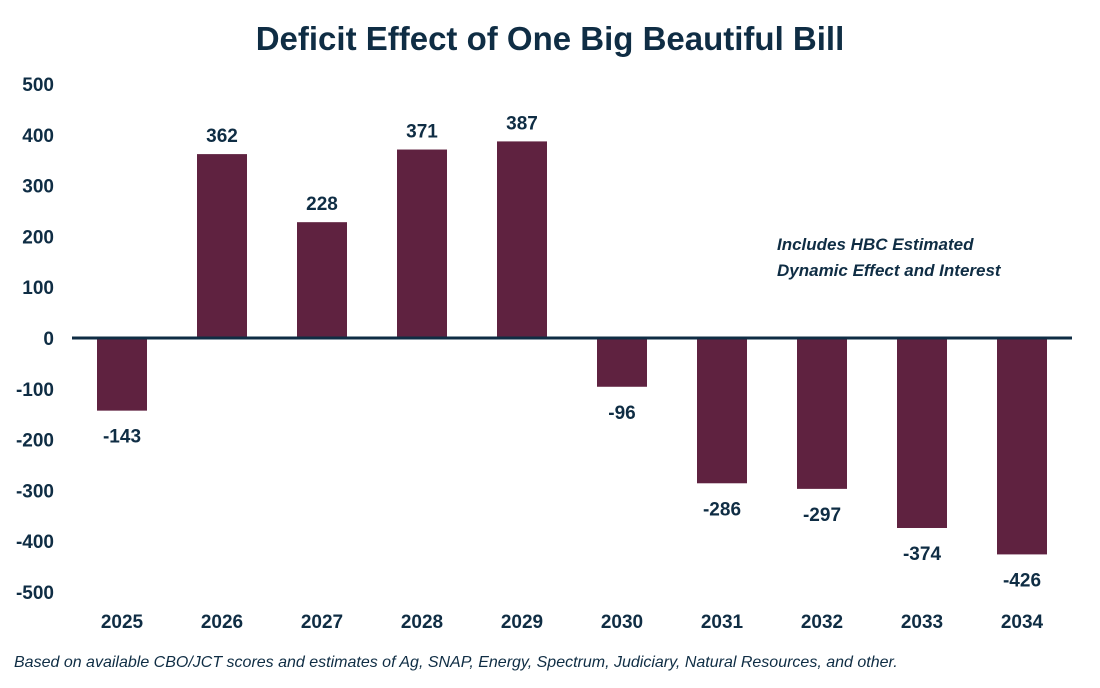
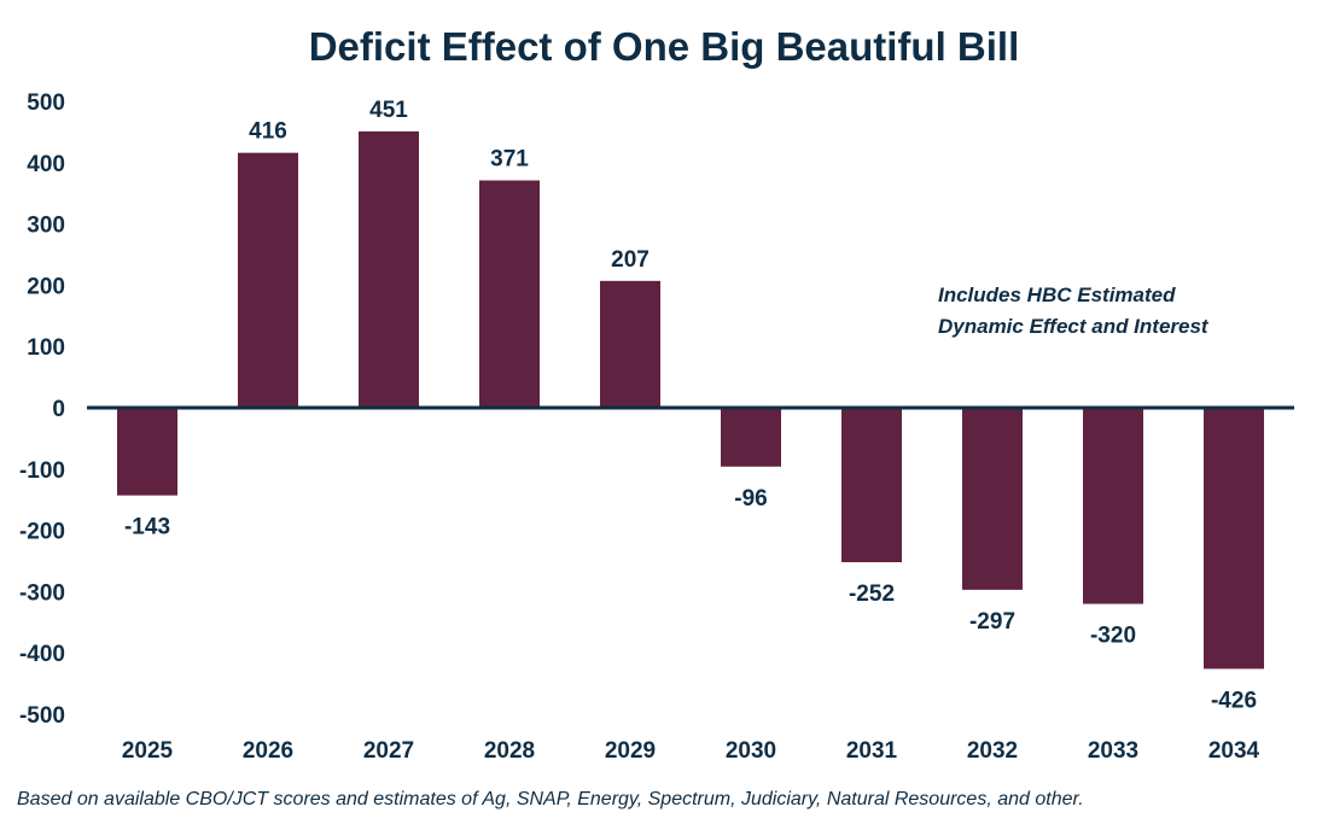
2026: 362 -> 416
2027: 228 -> 451
2029: 387 -> 207
2031: -286 -> -252
2033: -374 -> -320
